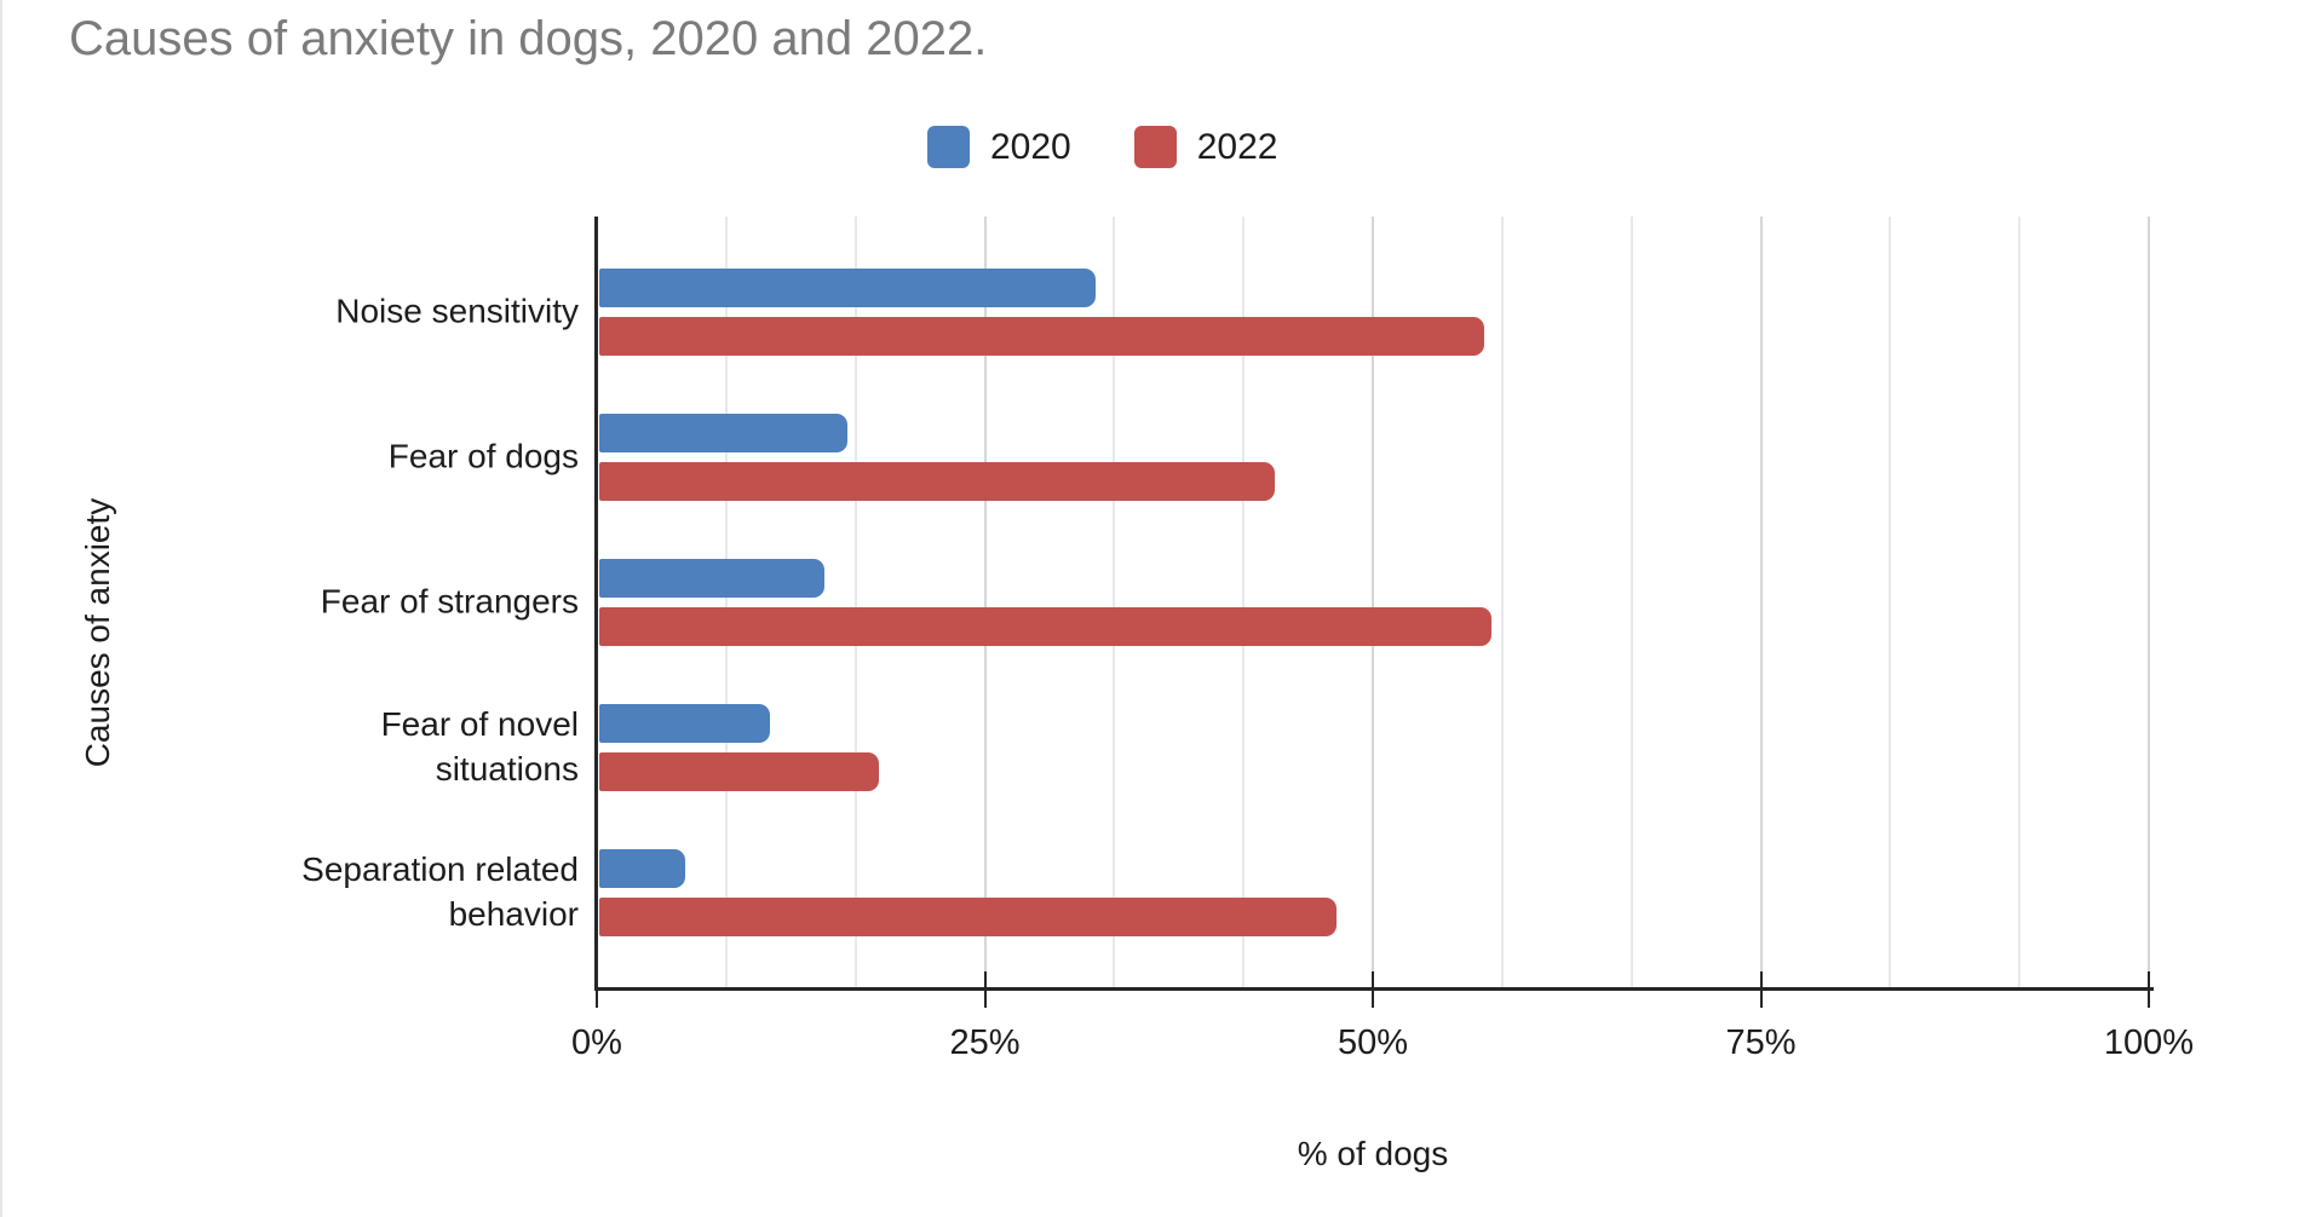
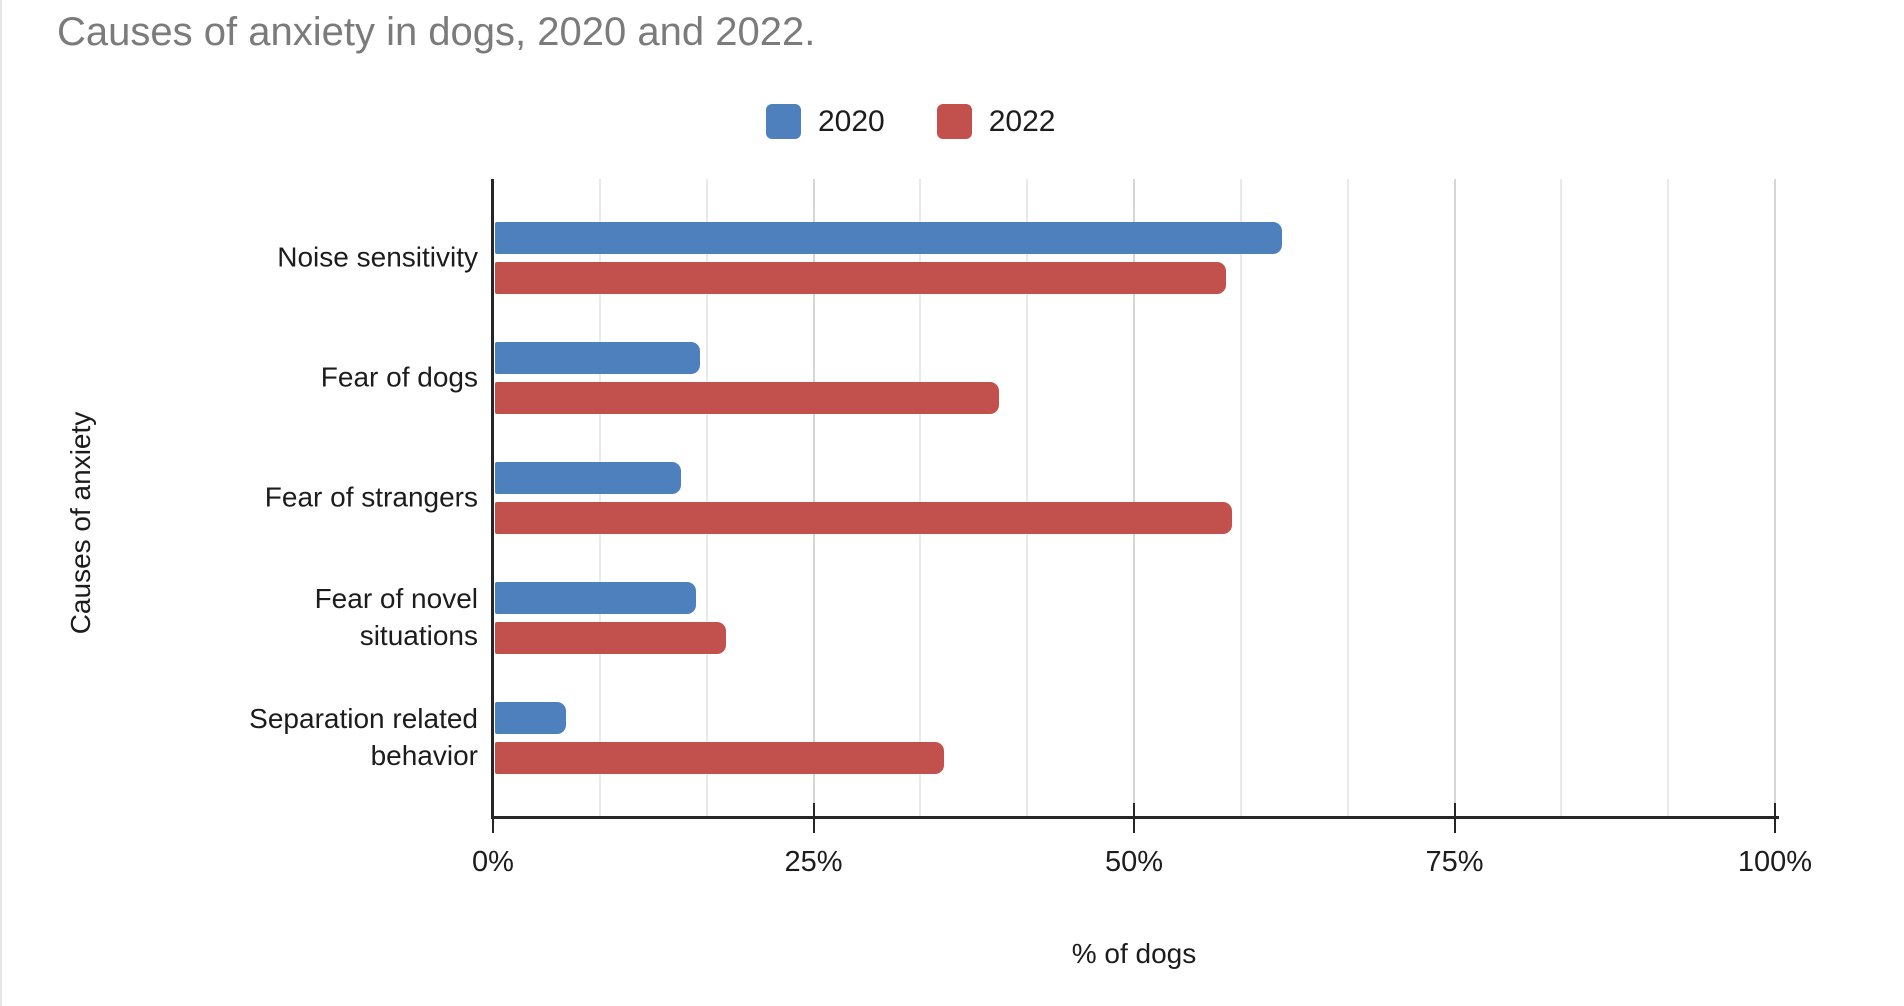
2020/Noise sensitivity: 32.0% -> 61.4%
2022/Fear of dogs: 43.5% -> 39.3%
2020/Fear of novel situations: 11.0% -> 15.7%
2022/Separation related behavior: 47.5% -> 35.0%
